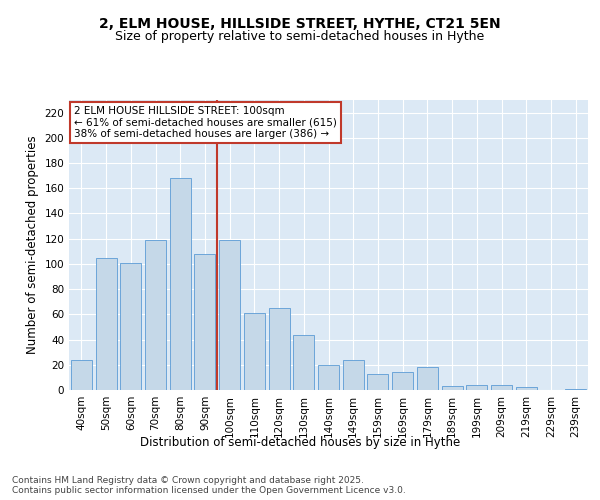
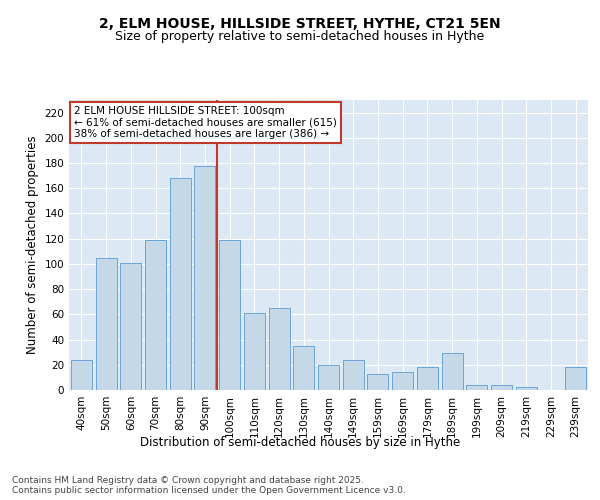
90sqm: 108 -> 178
130sqm: 44 -> 35
189sqm: 3 -> 29
239sqm: 1 -> 18
